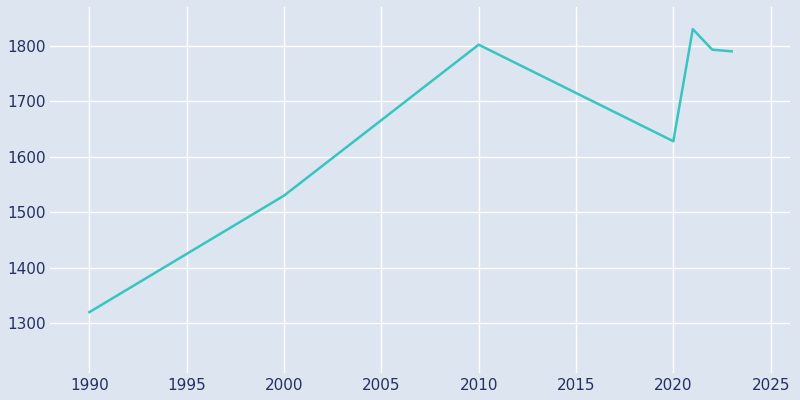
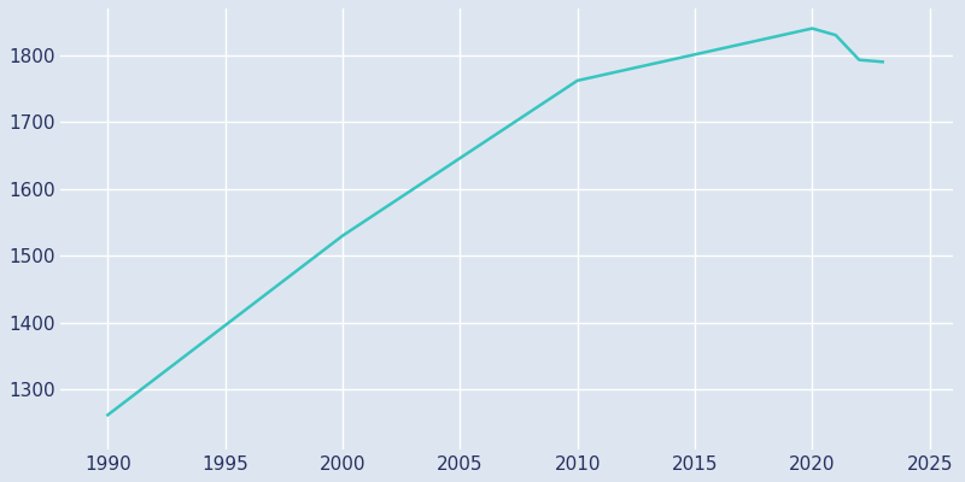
1990: 1320 -> 1262
2010: 1802 -> 1762
2020: 1628 -> 1840
